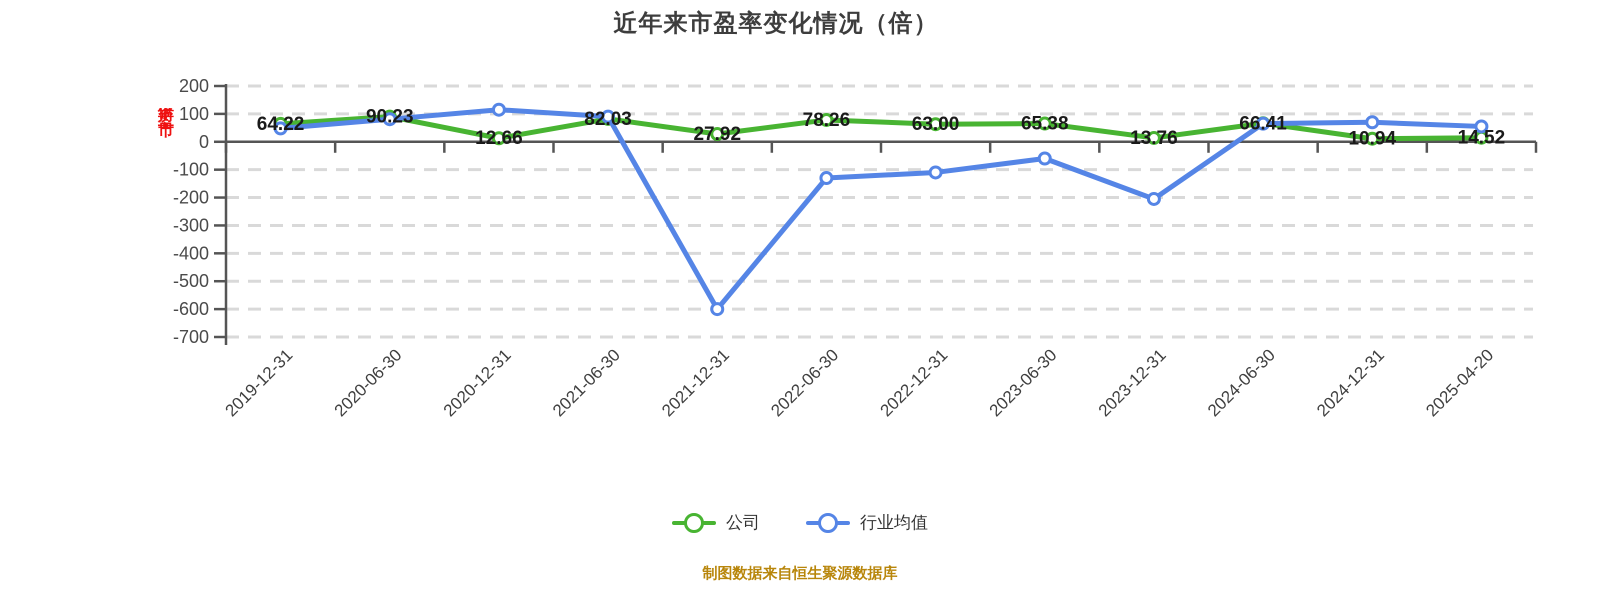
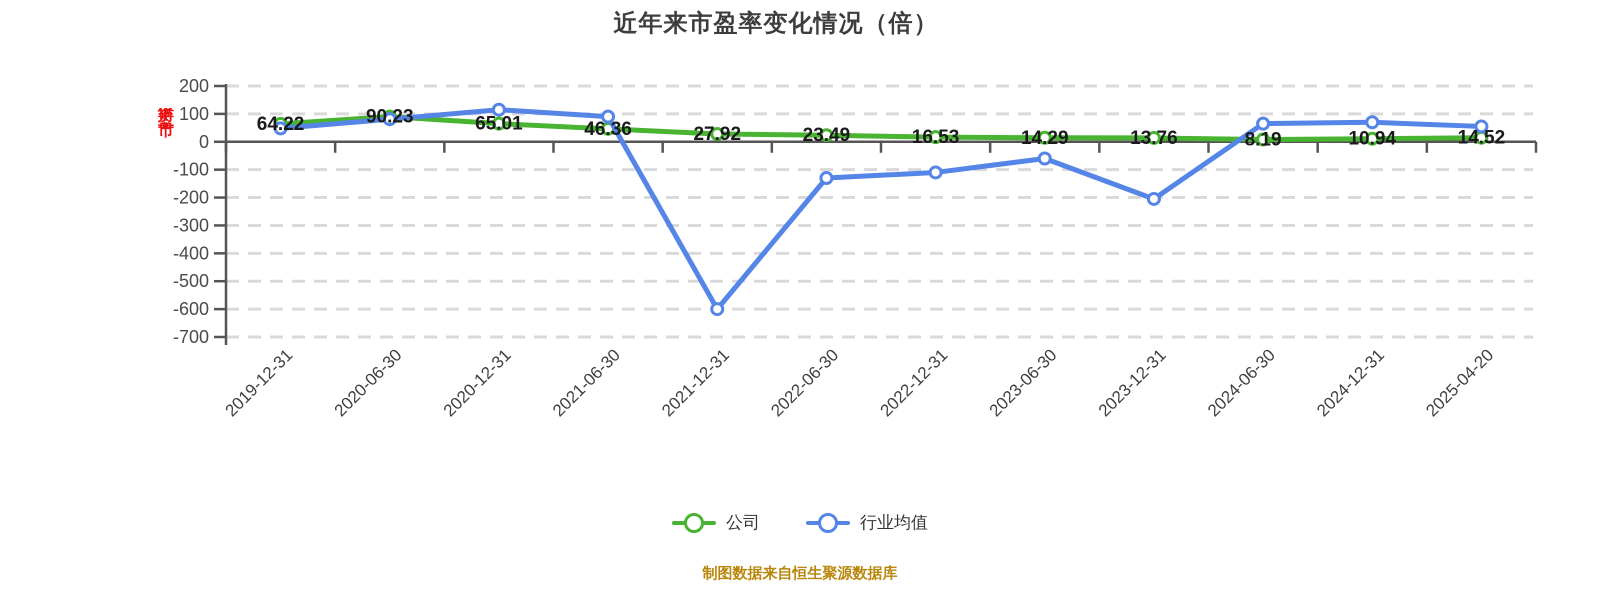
公司/2020-12-31: 12.66 -> 65.01
公司/2021-06-30: 82.03 -> 46.36
公司/2022-06-30: 78.26 -> 23.49
公司/2022-12-31: 63.00 -> 16.53
公司/2023-06-30: 65.38 -> 14.29
公司/2024-06-30: 66.41 -> 8.19
